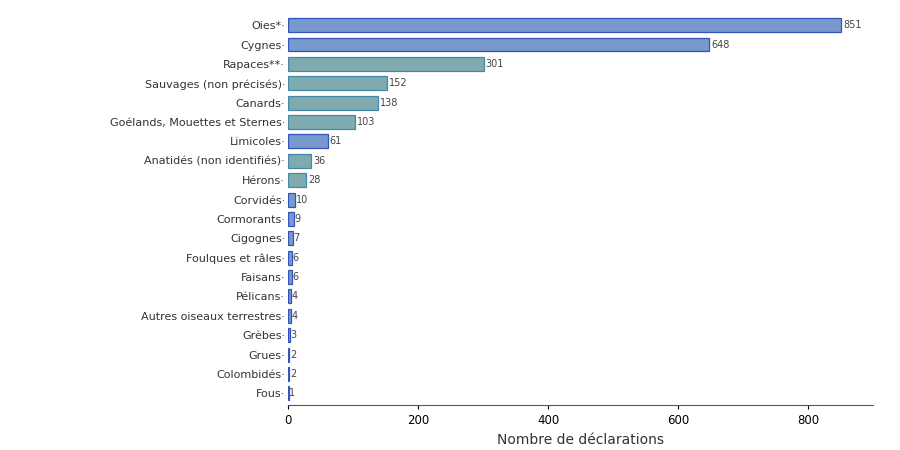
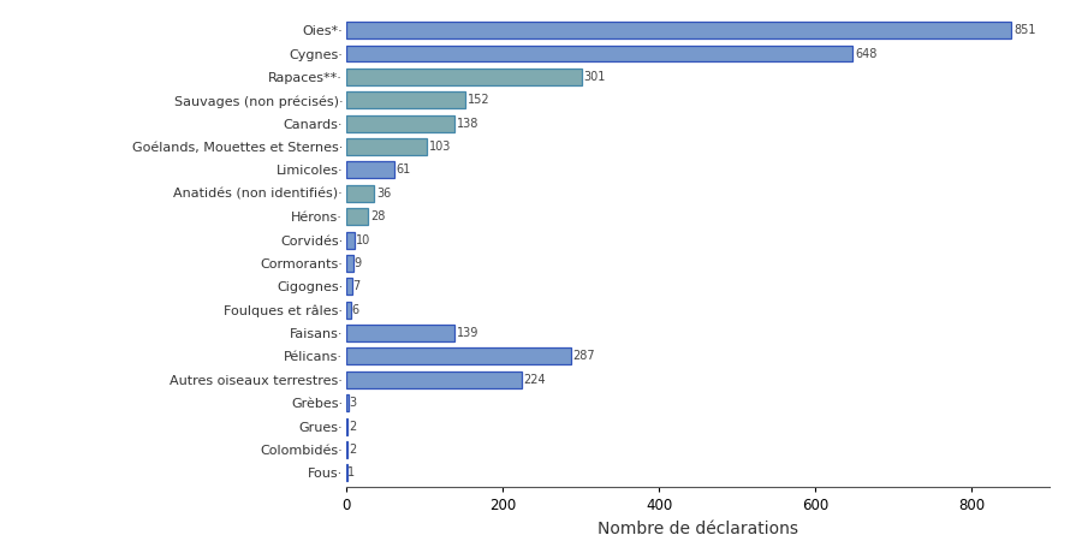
Faisans·: 6 -> 139
Pélicans·: 4 -> 287
Autres oiseaux terrestres·: 4 -> 224
